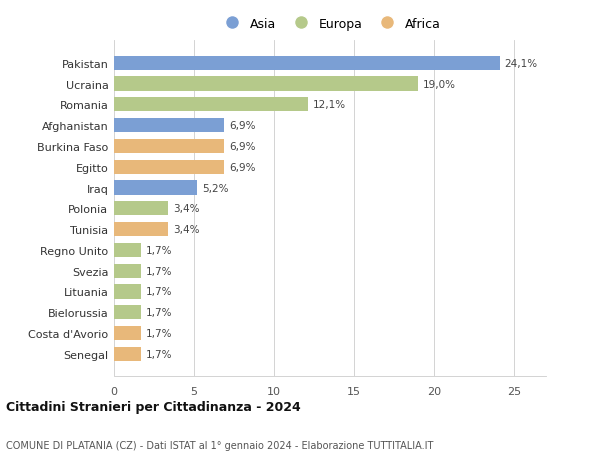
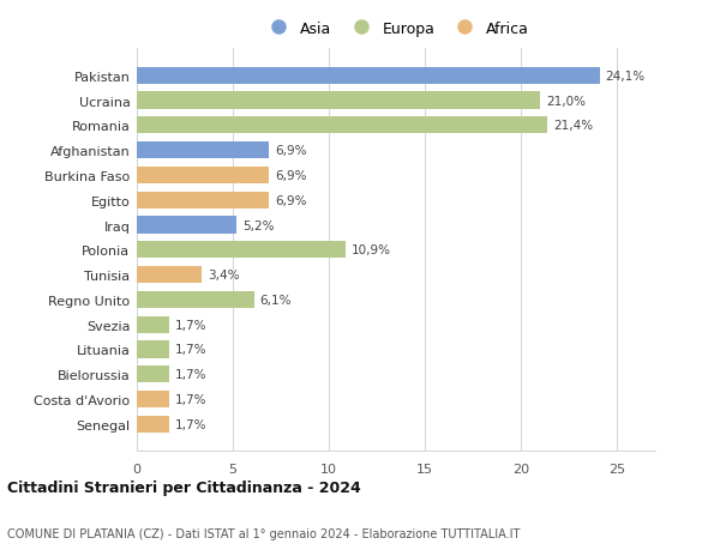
Ucraina: 19,0% -> 21,0%
Romania: 12,1% -> 21,4%
Polonia: 3,4% -> 10,9%
Regno Unito: 1,7% -> 6,1%
